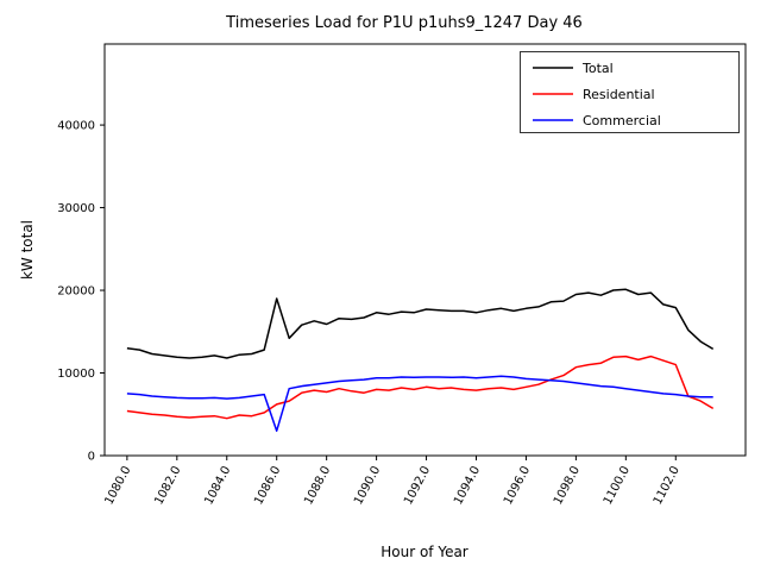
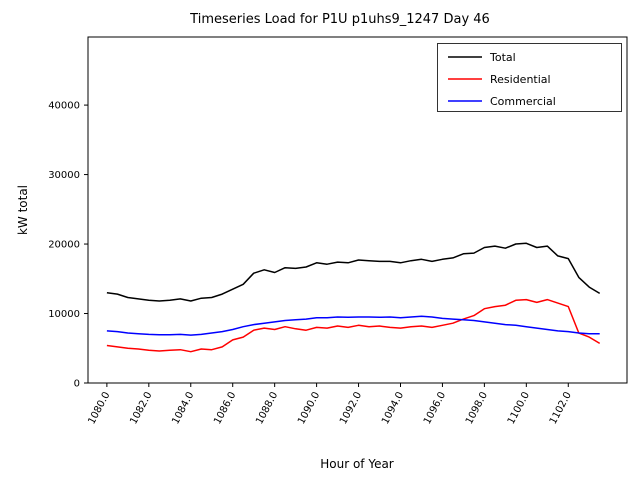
Total/1086.0: 19000 -> 14000
Commercial/1086.0: 3000 -> 8000
